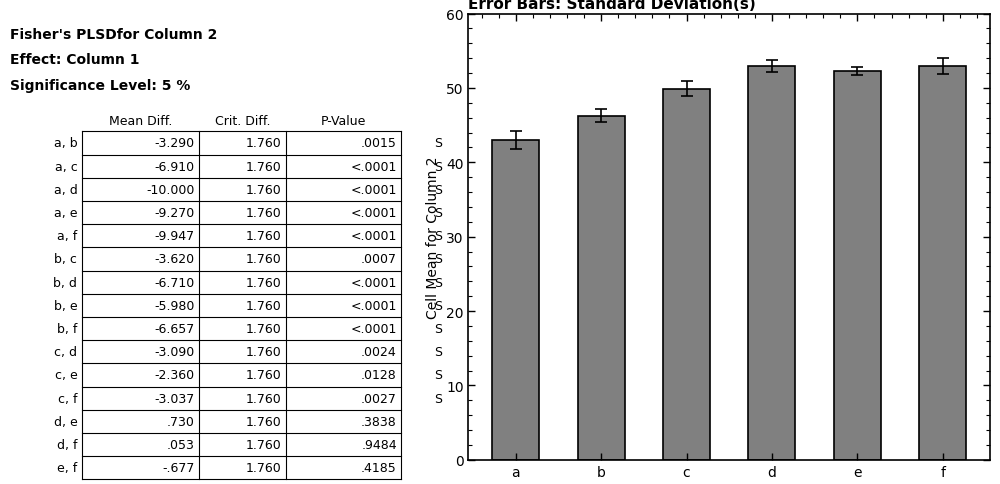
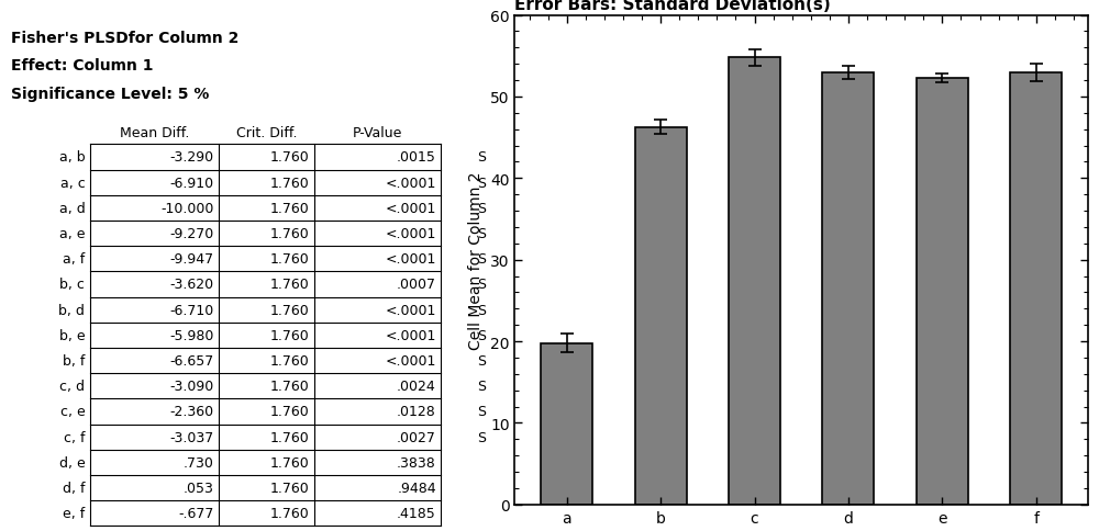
a: 43.0 -> 19.8
c: 49.9 -> 54.8
